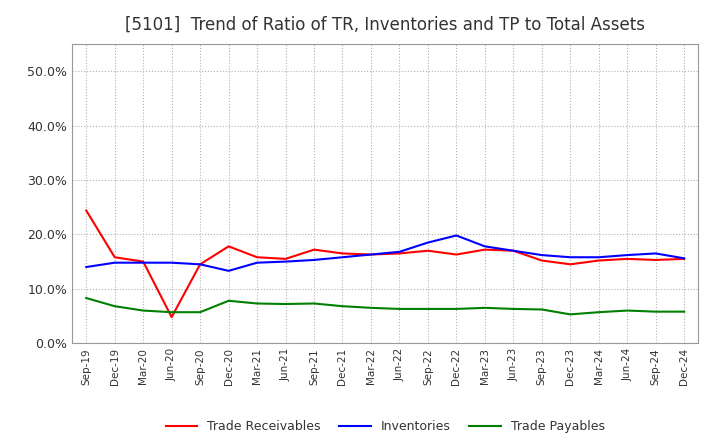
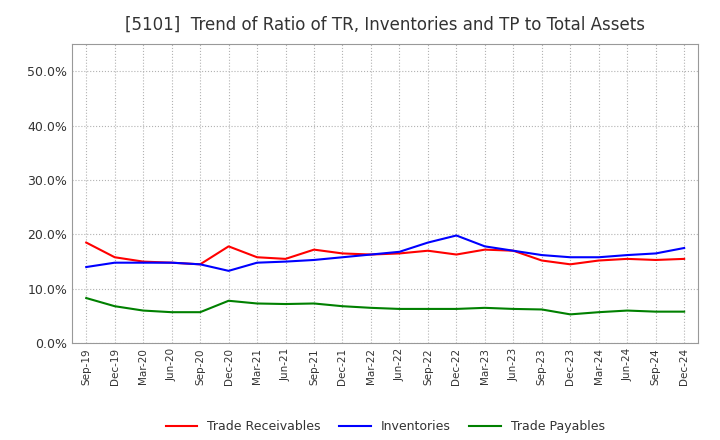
Trade Receivables/Sep-19: 24.4% -> 18.5%
Trade Receivables/Jun-20: 4.8% -> 14.8%
Inventories/Dec-24: 15.6% -> 17.5%
